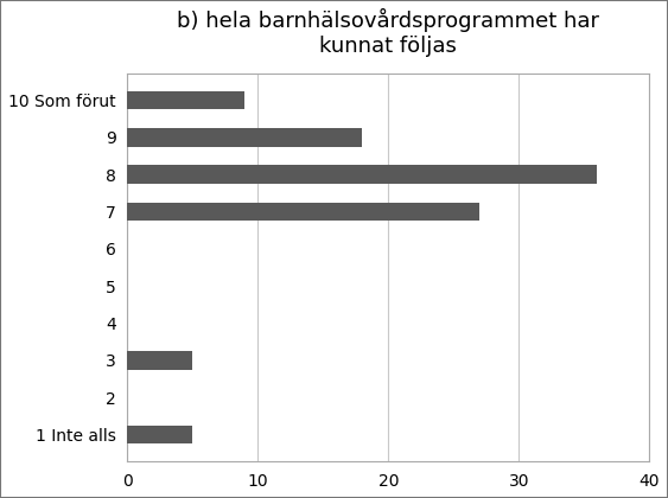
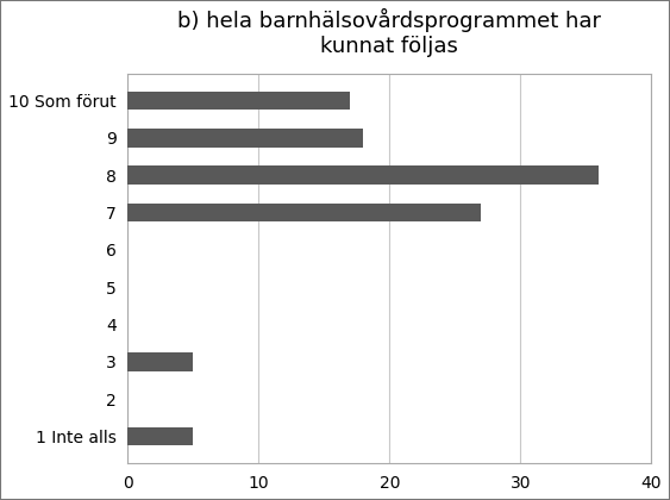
10 Som förut: 9 -> 17
